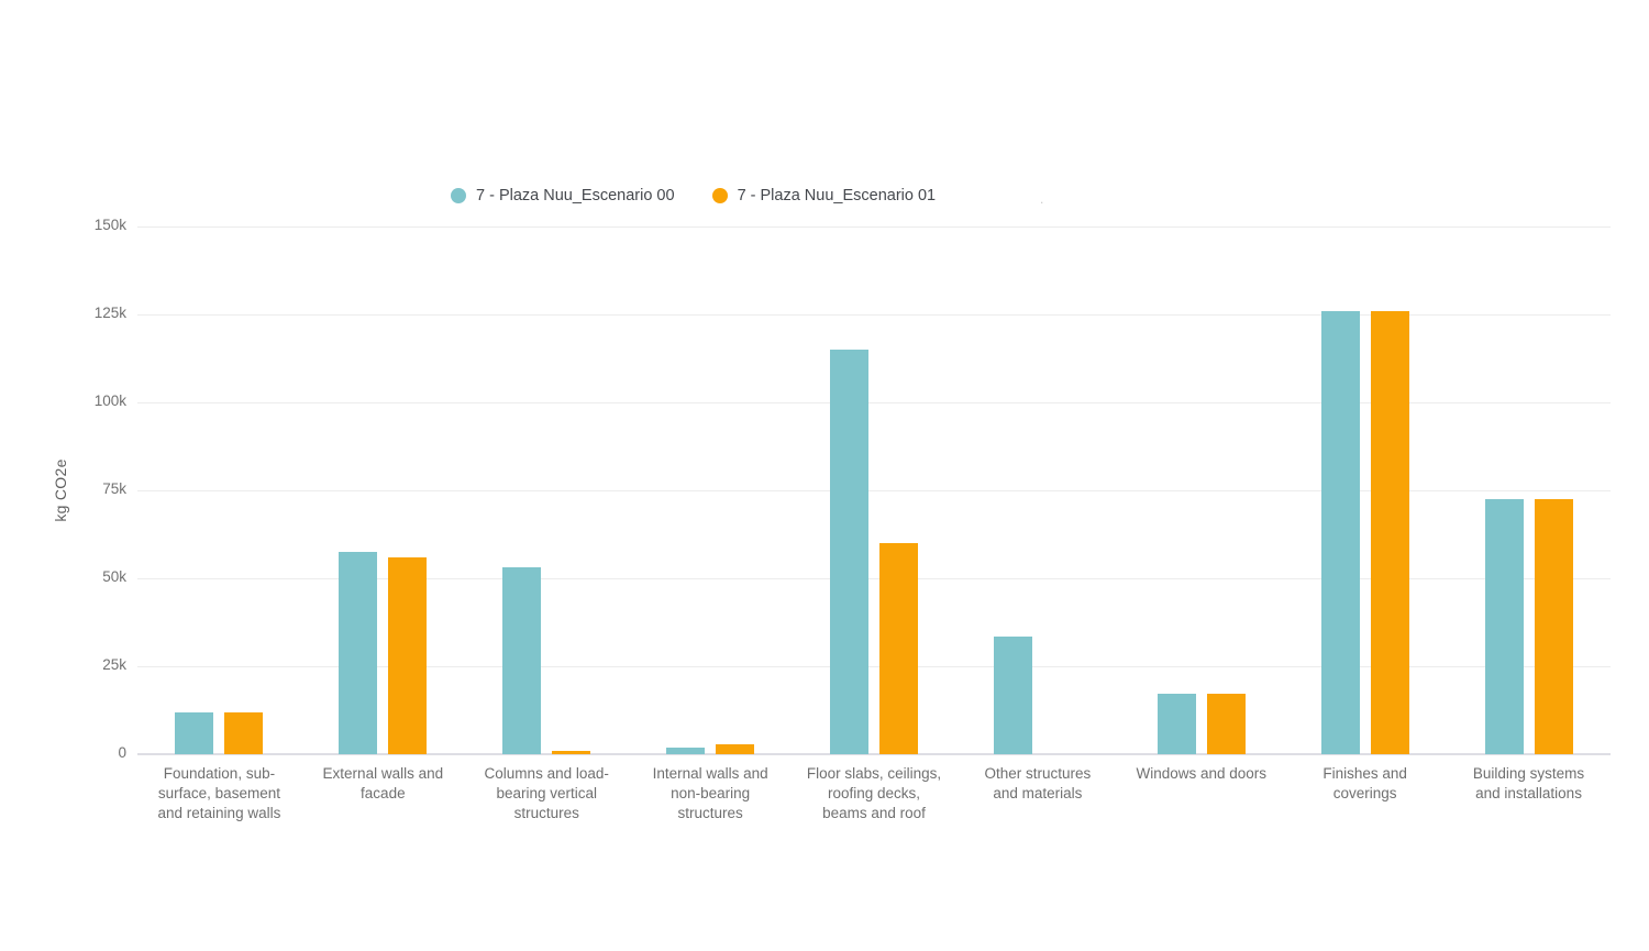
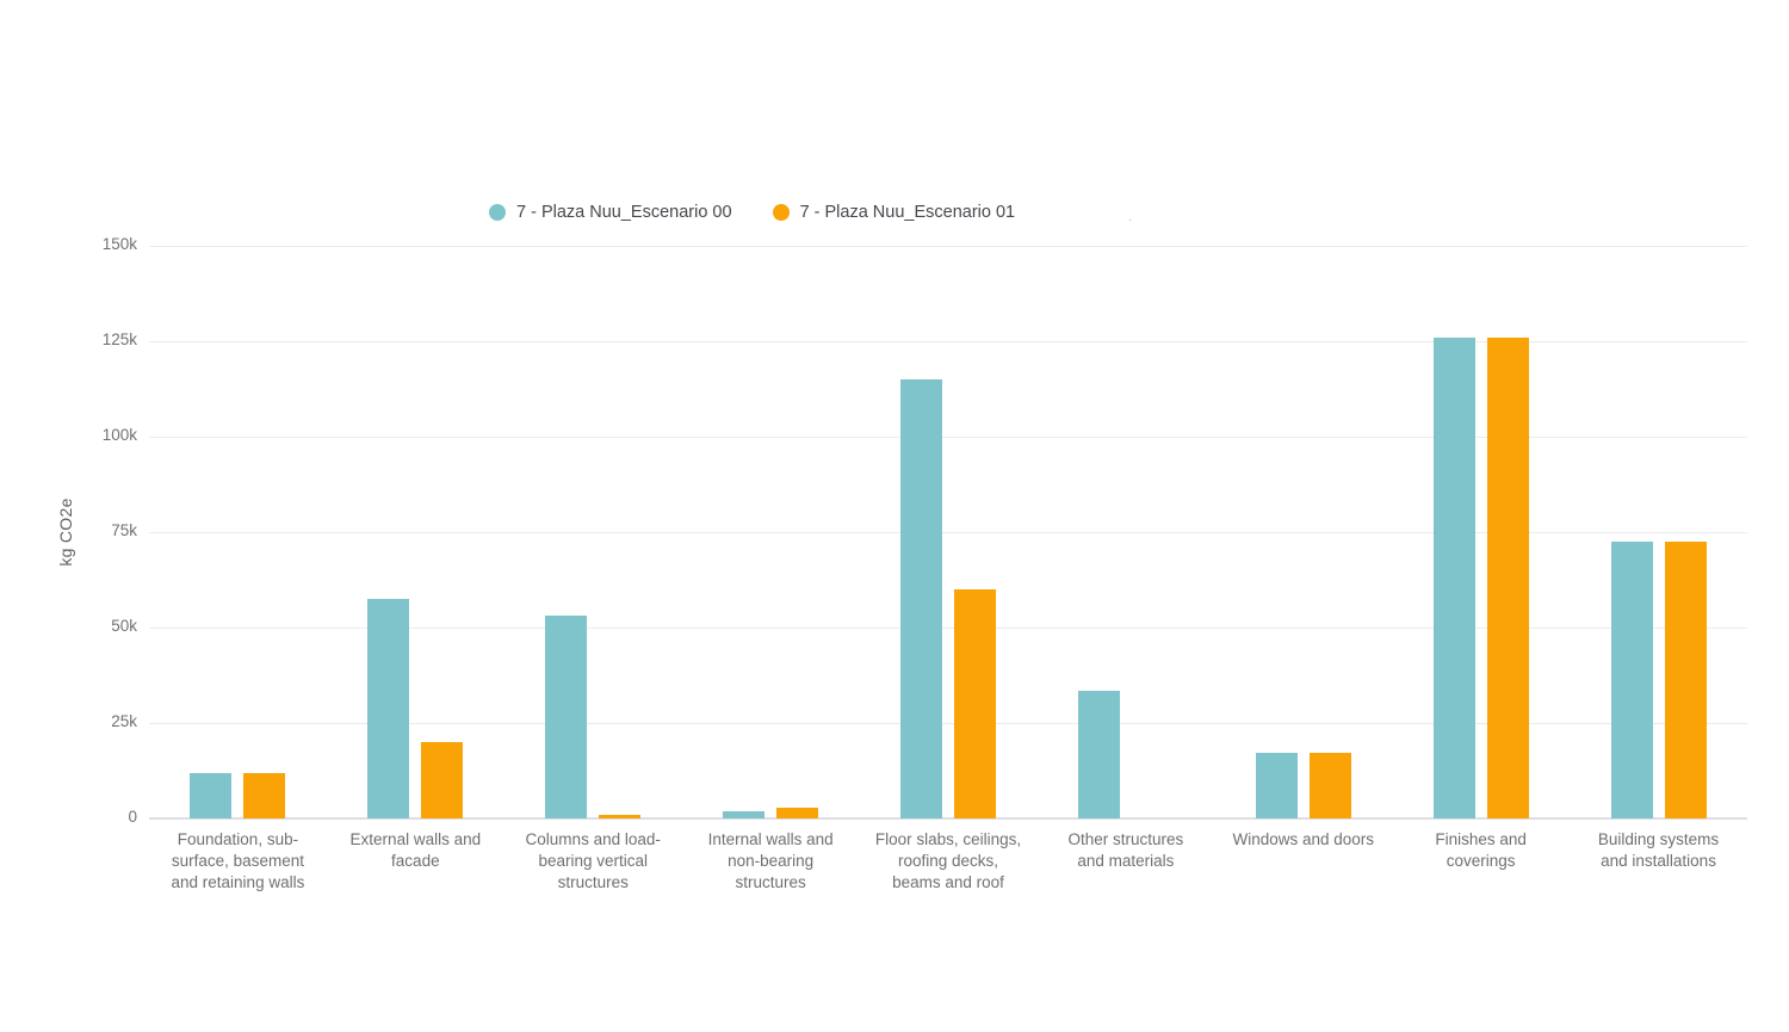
7 - Plaza Nuu_Escenario 01/External walls and facade: 56k -> 20k
